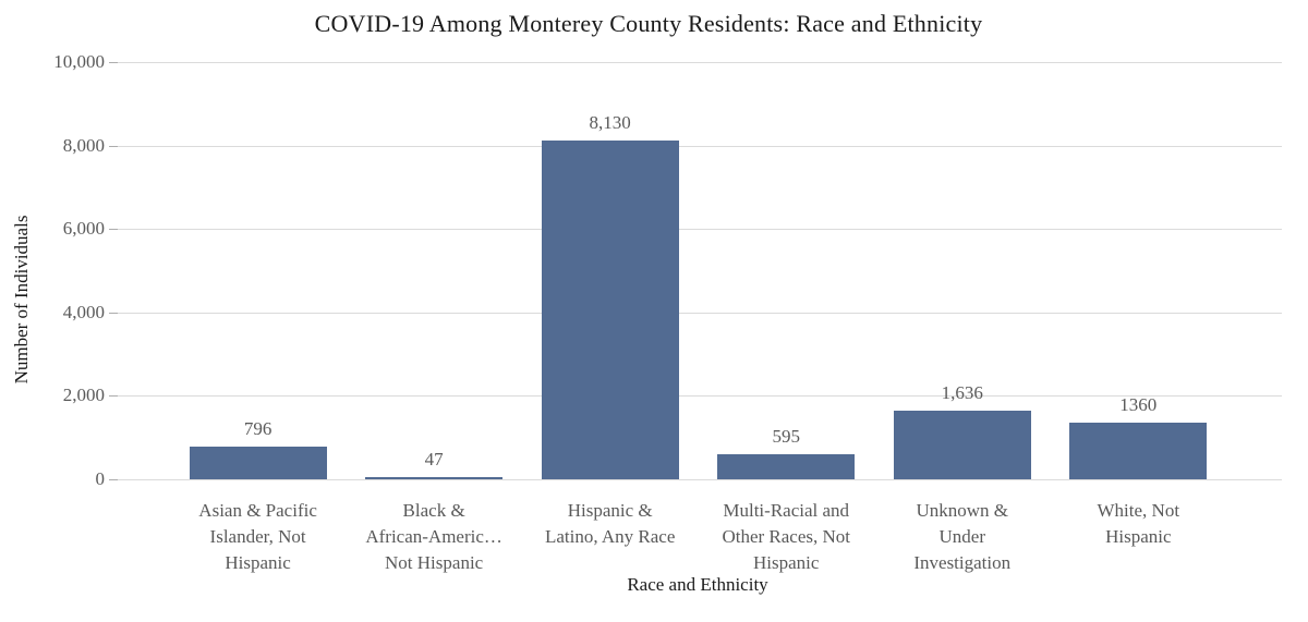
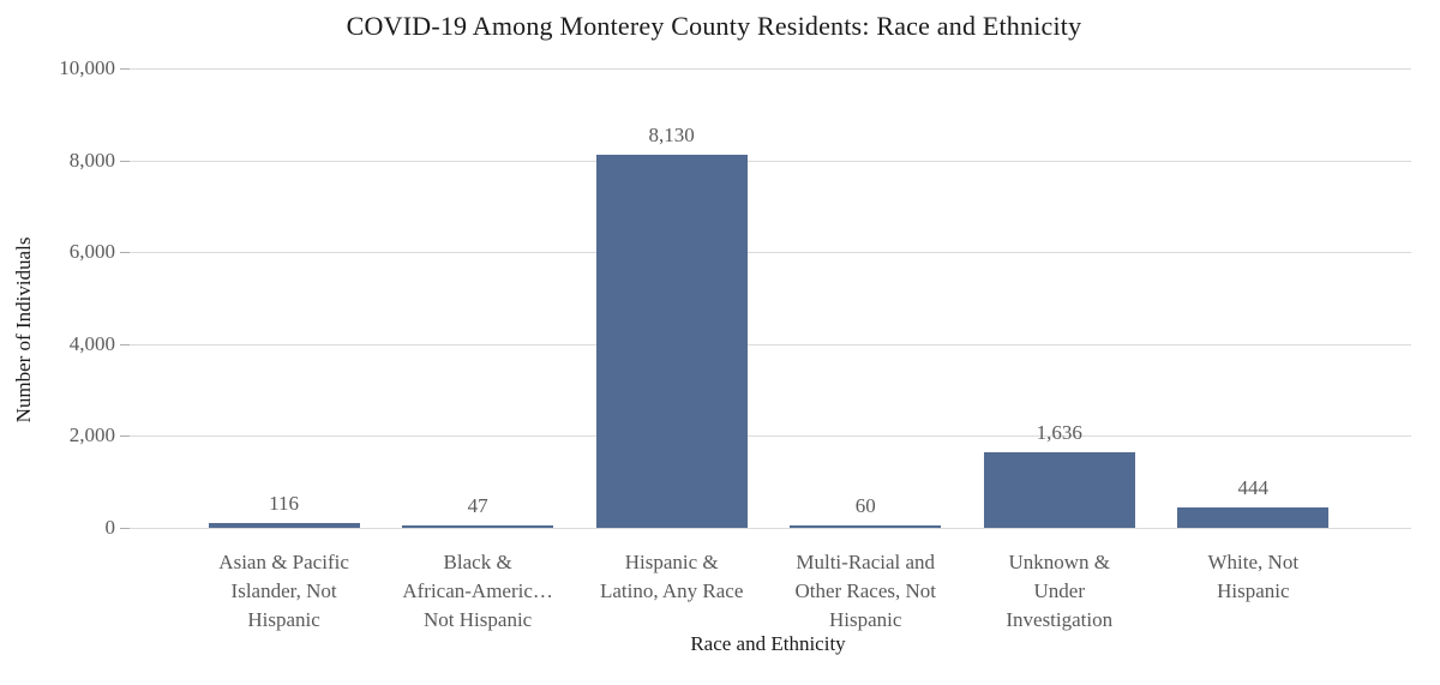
Asian & Pacific Islander, Not Hispanic: 796 -> 116
Multi-Racial and Other Races, Not Hispanic: 595 -> 60
White, Not Hispanic: 1360 -> 444
